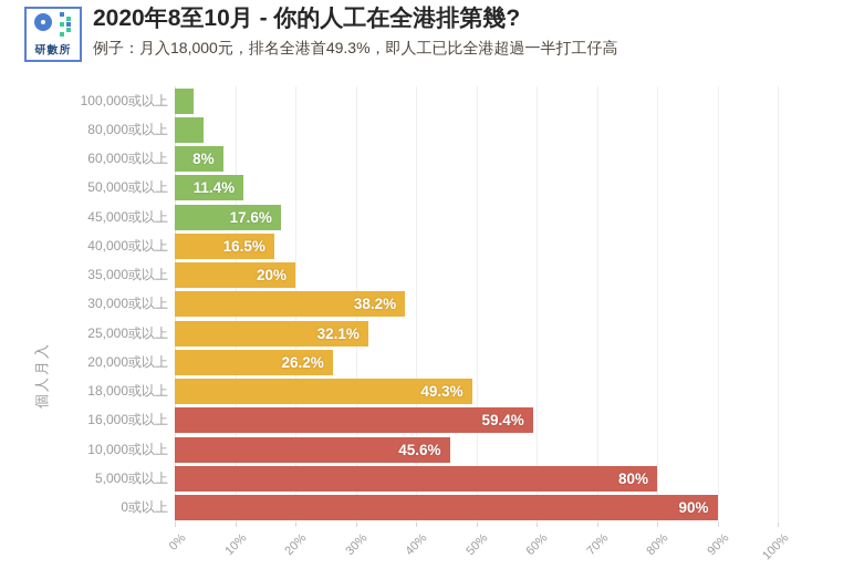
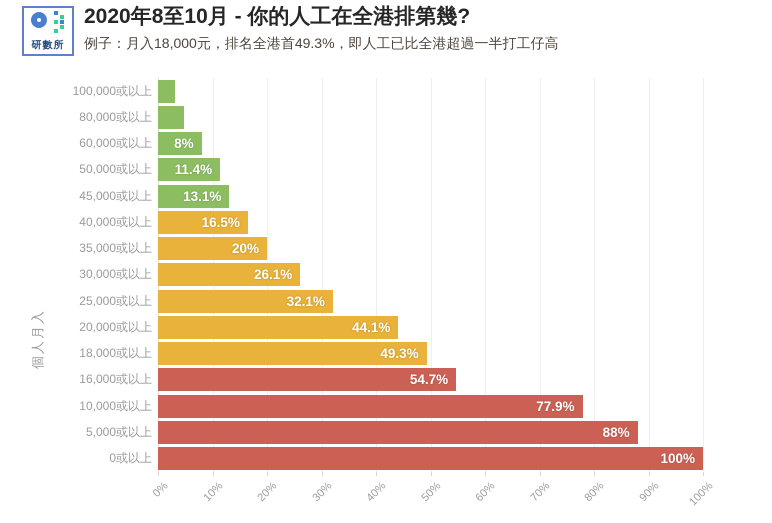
45,000或以上: 17.6% -> 13.1%
30,000或以上: 38.2% -> 26.1%
20,000或以上: 26.2% -> 44.1%
16,000或以上: 59.4% -> 54.7%
10,000或以上: 45.6% -> 77.9%
5,000或以上: 80% -> 88%
0或以上: 90% -> 100%
